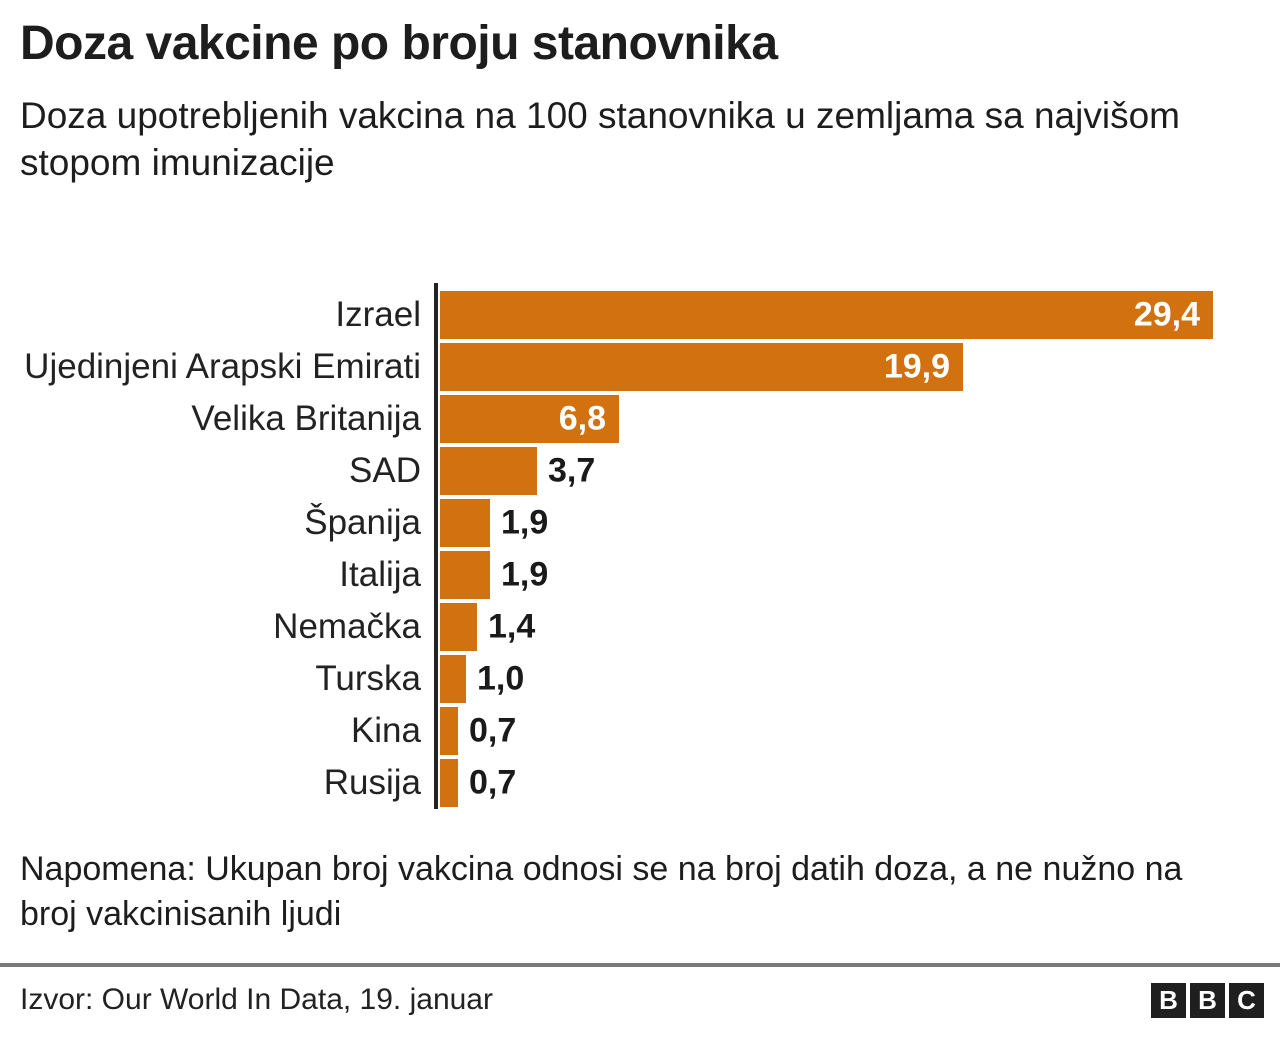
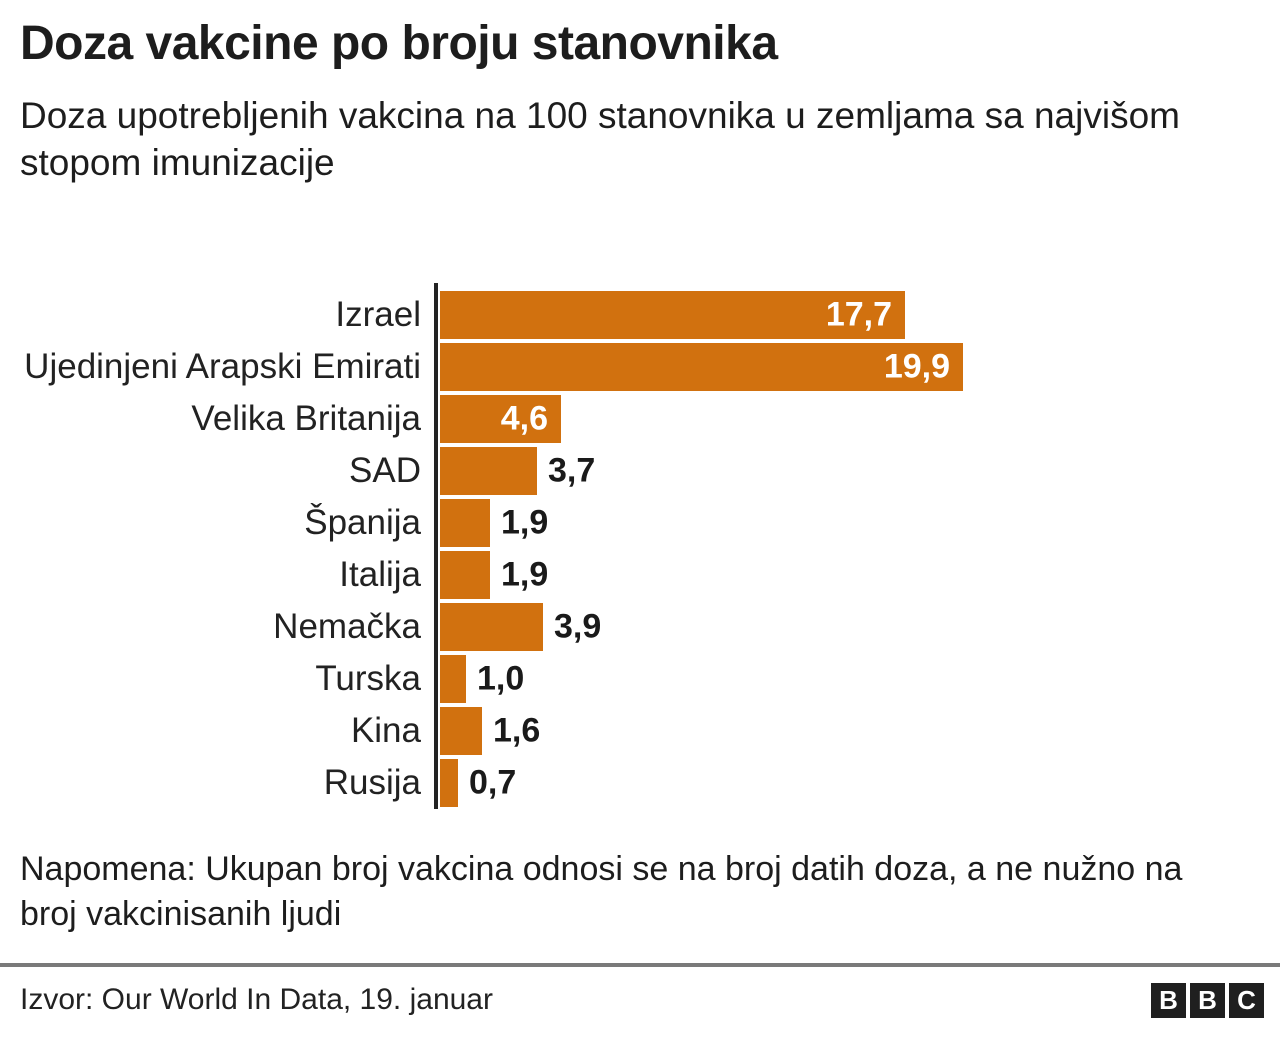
Izrael: 29,4 -> 17,7
Velika Britanija: 6,8 -> 4,6
Nemačka: 1,4 -> 3,9
Kina: 0,7 -> 1,6
